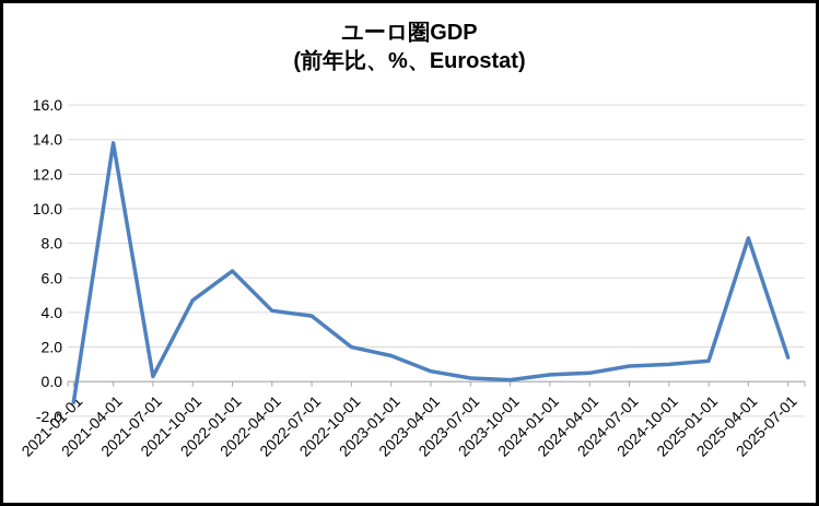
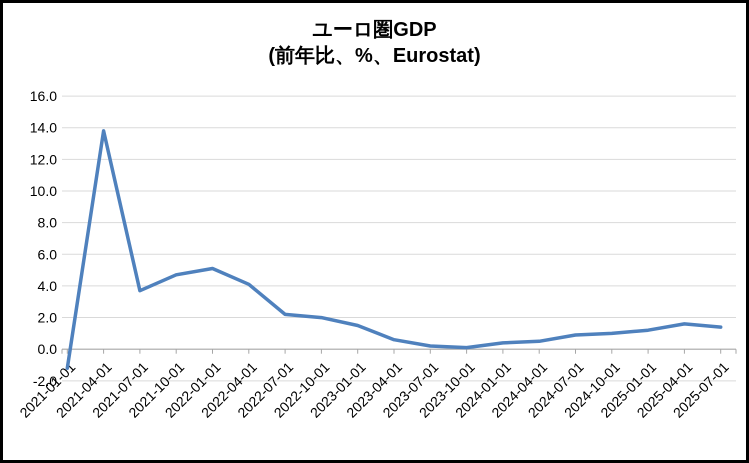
2021-07-01: 0.3 -> 3.7
2022-01-01: 6.4 -> 5.1
2022-07-01: 3.8 -> 2.2
2025-04-01: 8.3 -> 1.6
